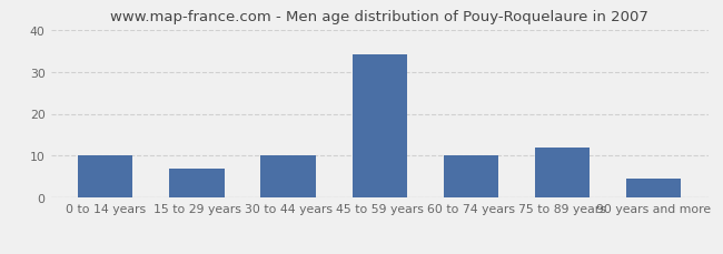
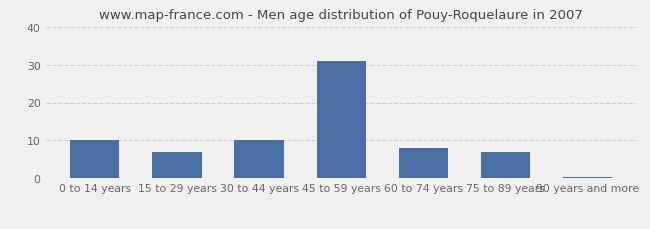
45 to 59 years: 34.0 -> 31.0
60 to 74 years: 10.0 -> 8.0
75 to 89 years: 12.0 -> 7.0
90 years and more: 4.5 -> 0.4
